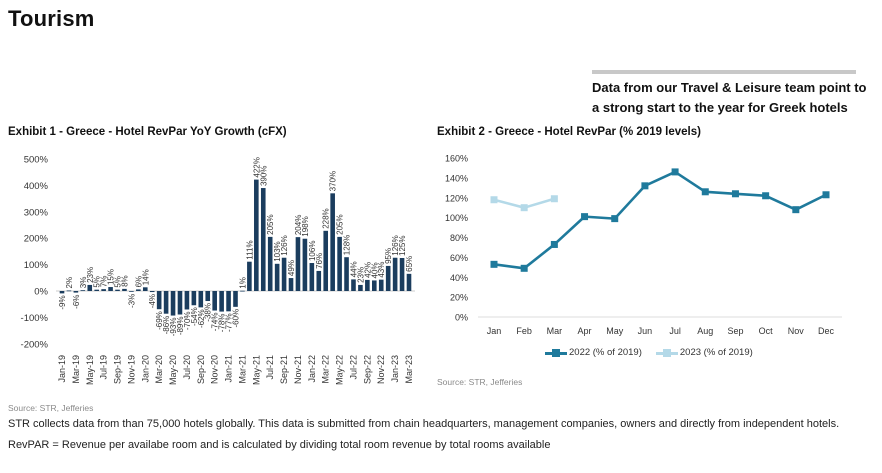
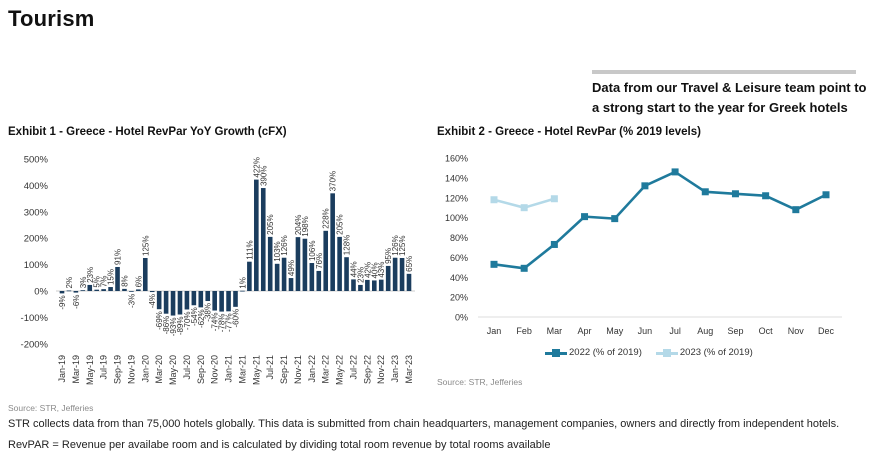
Exhibit 1 - Greece - Hotel RevPar YoY Growth (cFX)/Sep-19: 5% -> 91%
Exhibit 1 - Greece - Hotel RevPar YoY Growth (cFX)/Jan-20: 14% -> 125%
